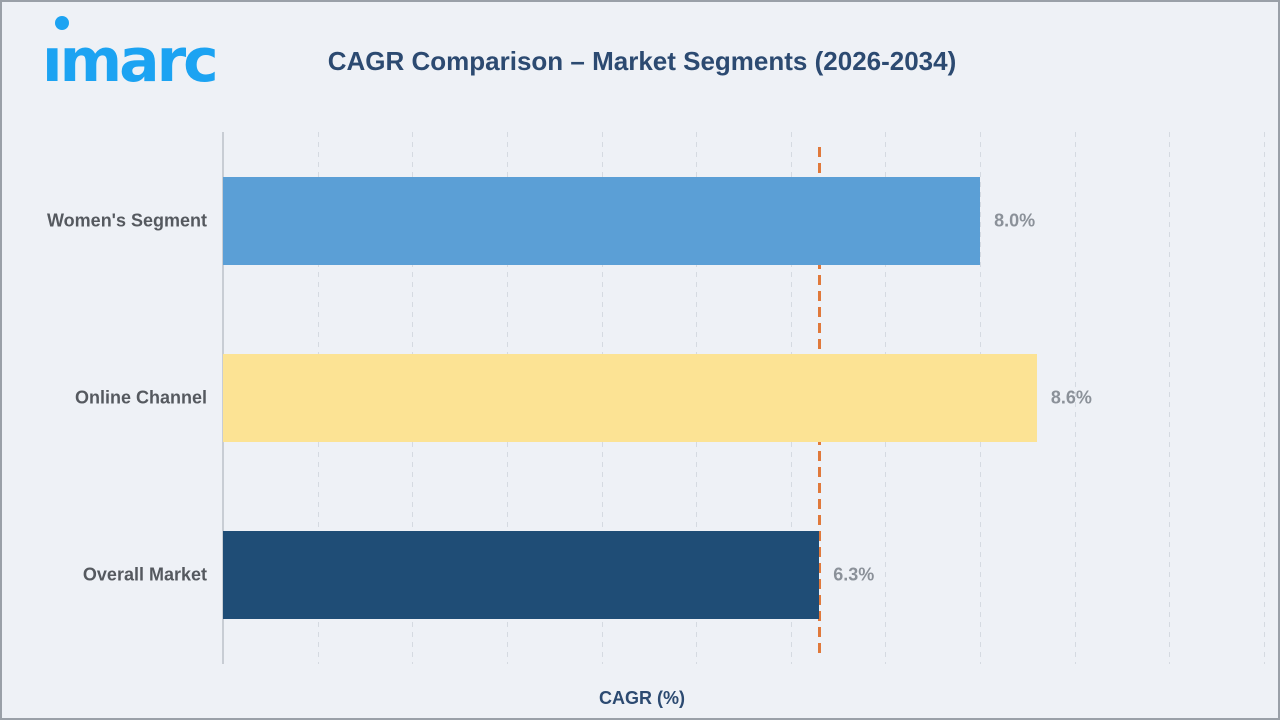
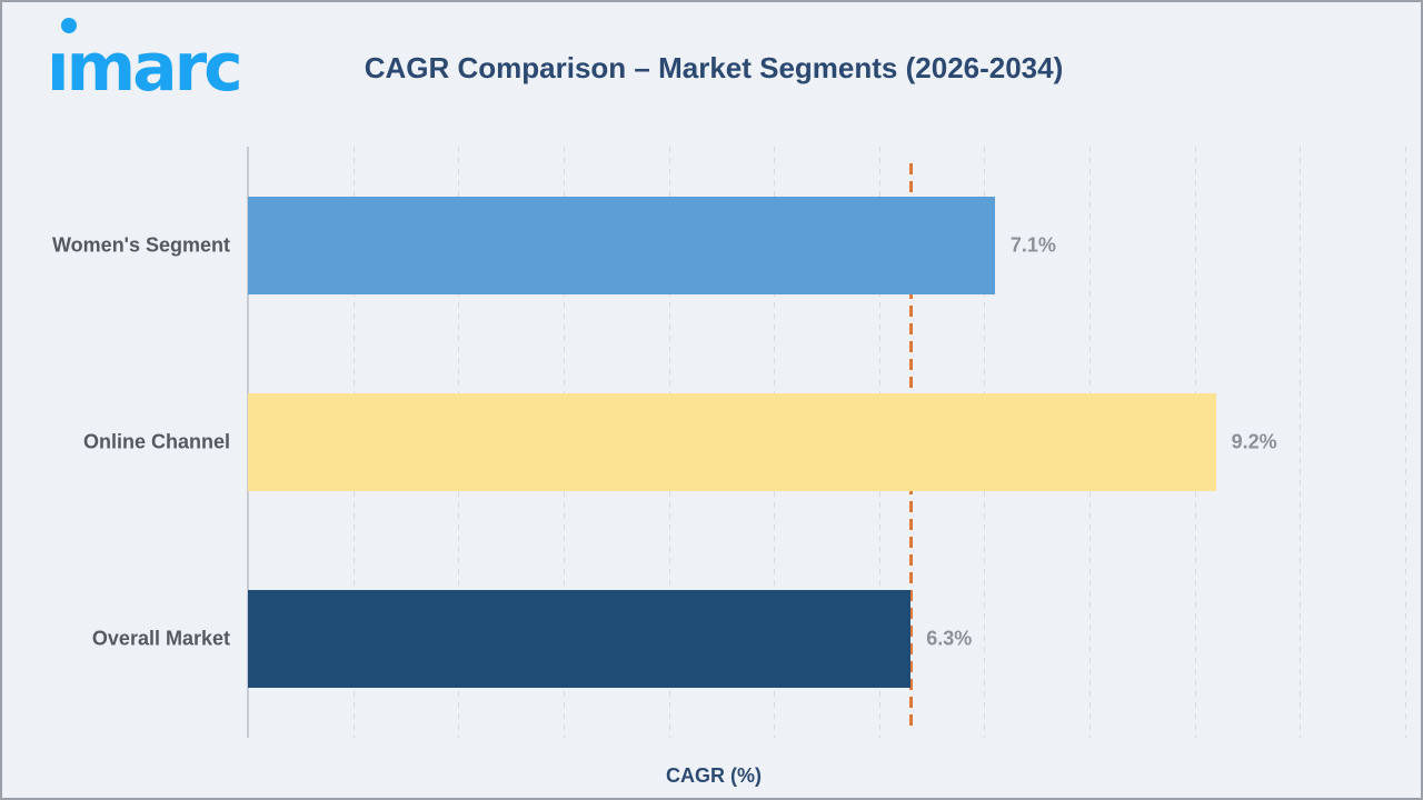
Women's Segment: 8.0% -> 7.1%
Online Channel: 8.6% -> 9.2%
